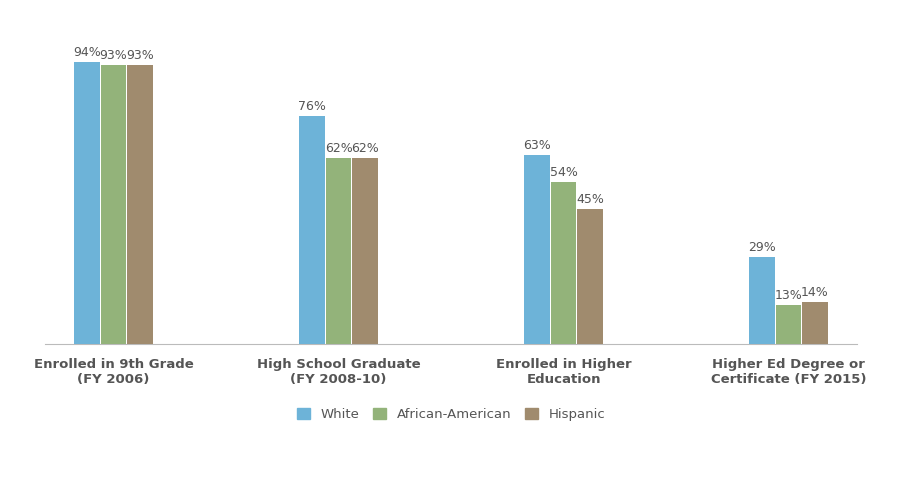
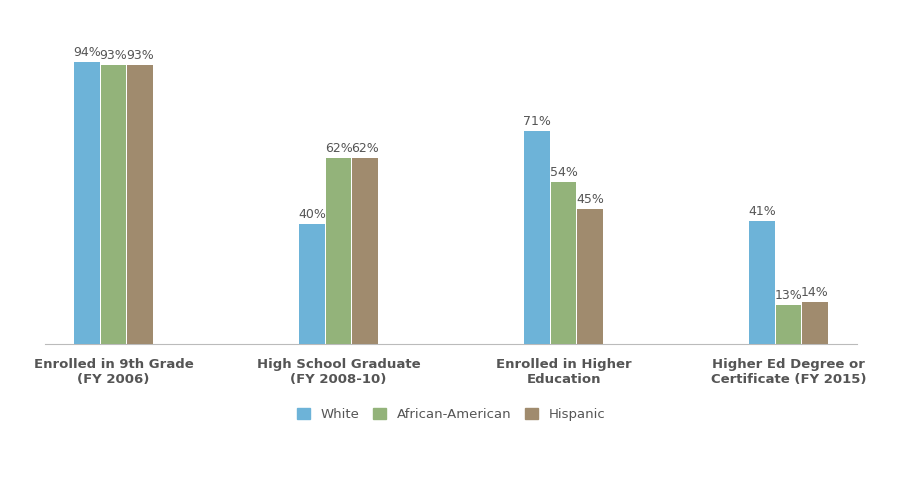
White/High School Graduate (FY 2008-10): 76% -> 40%
White/Enrolled in Higher Education: 63% -> 71%
White/Higher Ed Degree or Certificate (FY 2015): 29% -> 41%
